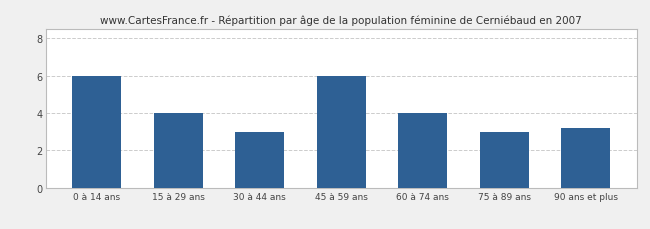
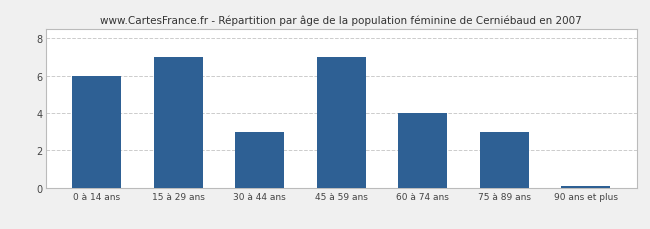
15 à 29 ans: 4.0 -> 7.0
45 à 59 ans: 6.0 -> 7.0
90 ans et plus: 3.2 -> 0.1
